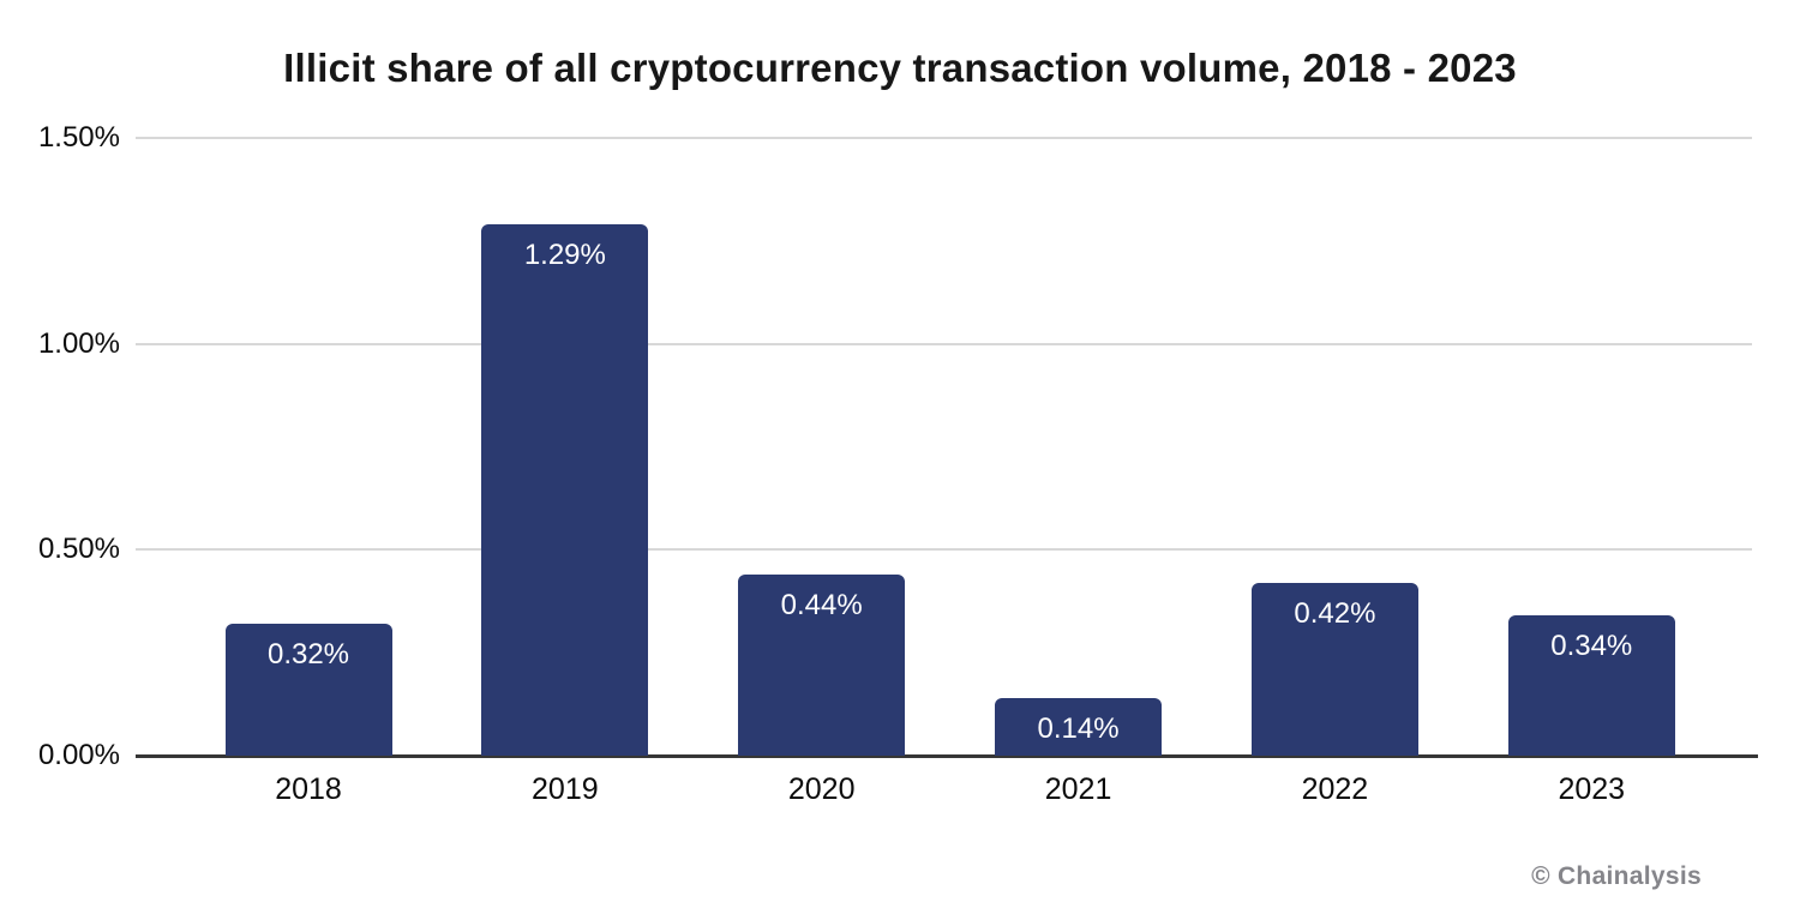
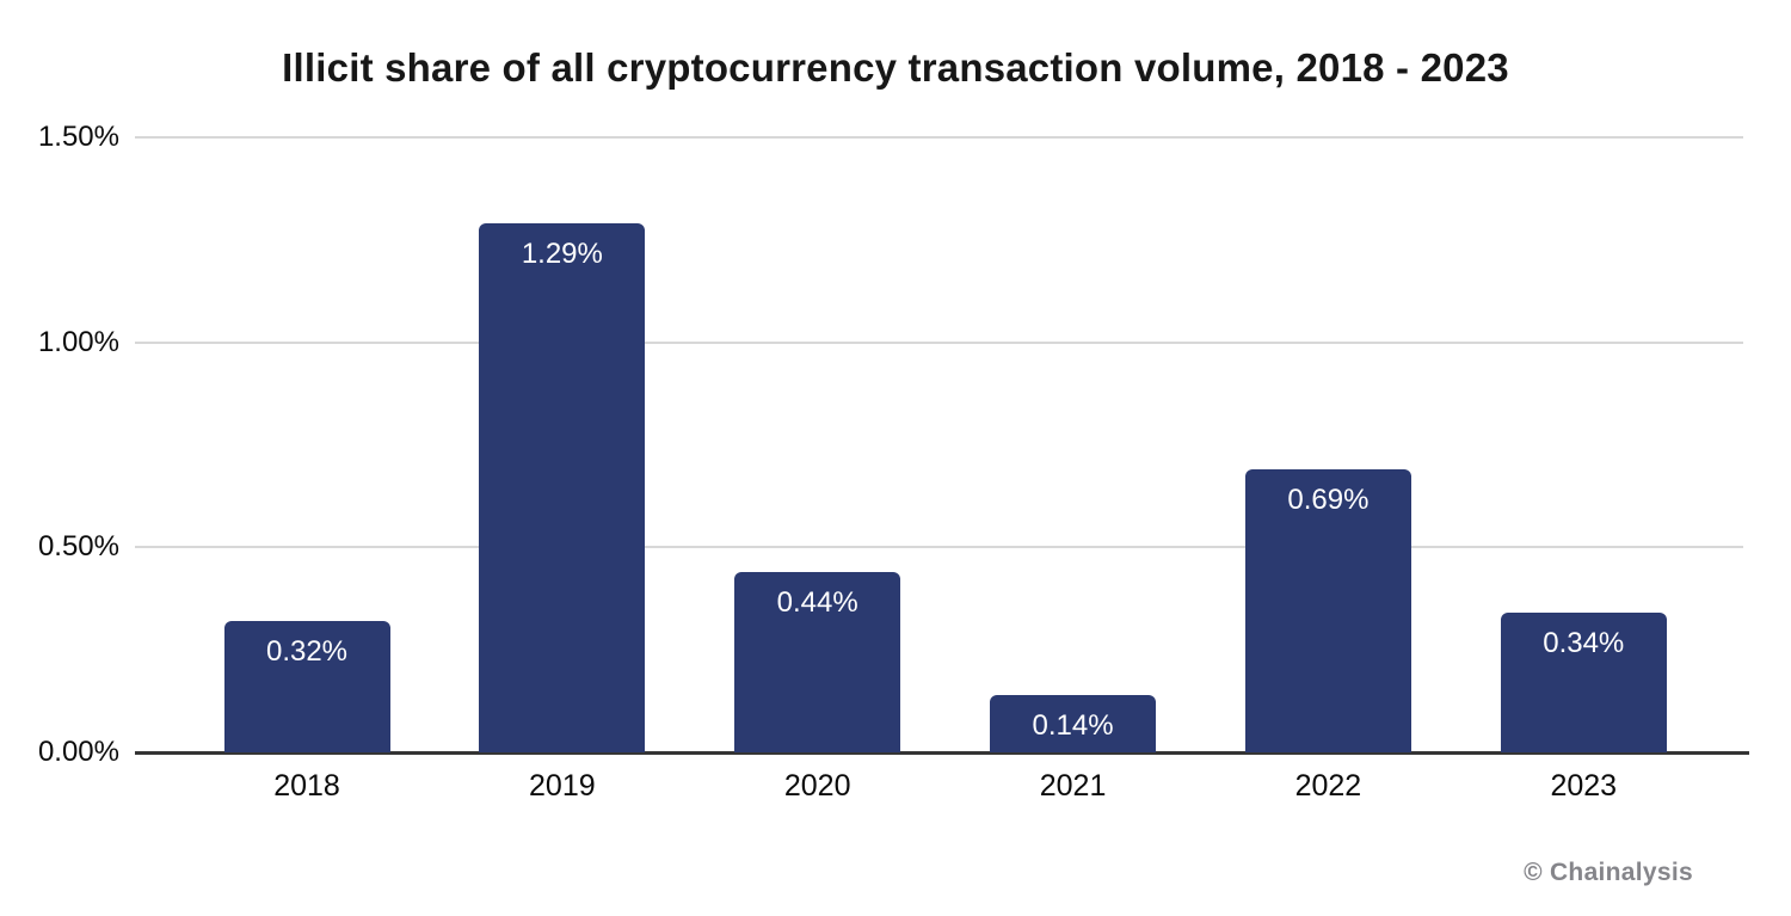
2022: 0.42% -> 0.69%
